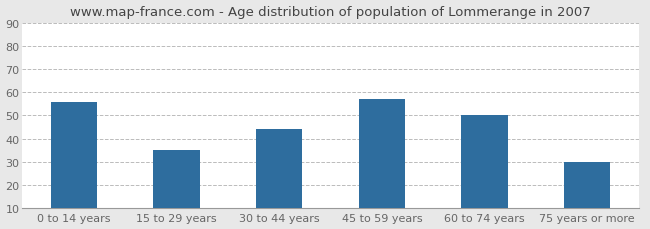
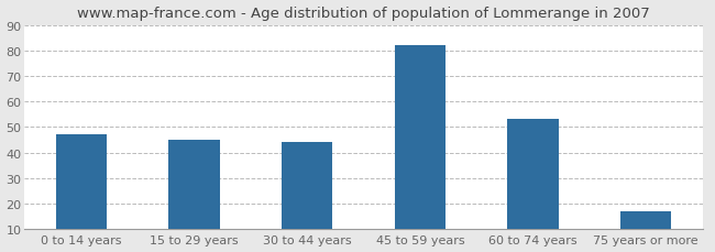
0 to 14 years: 56 -> 47
15 to 29 years: 35 -> 45
45 to 59 years: 57 -> 82
60 to 74 years: 50 -> 53
75 years or more: 30 -> 17
